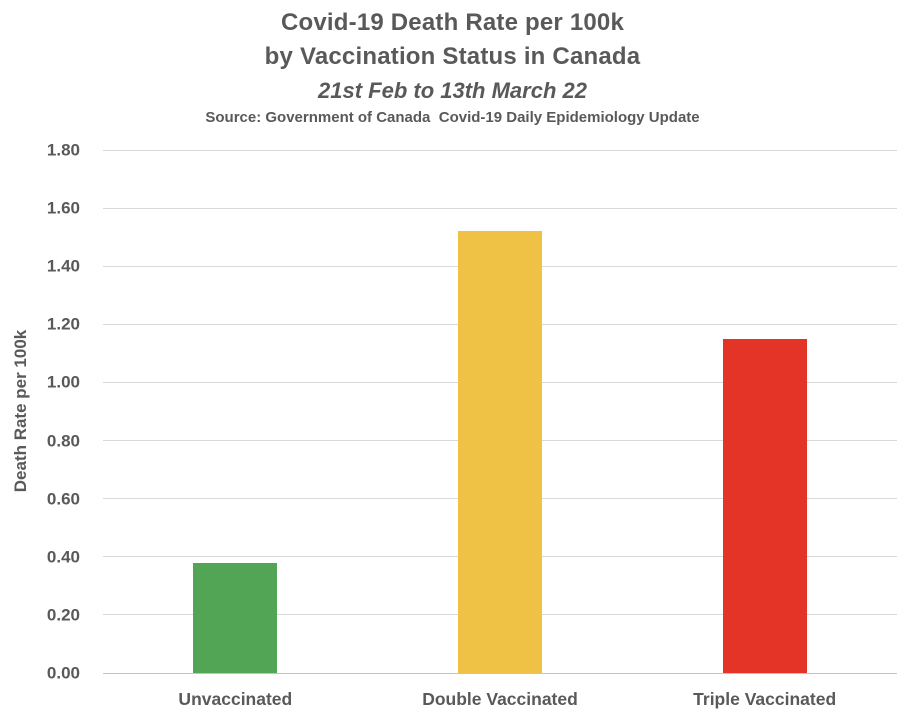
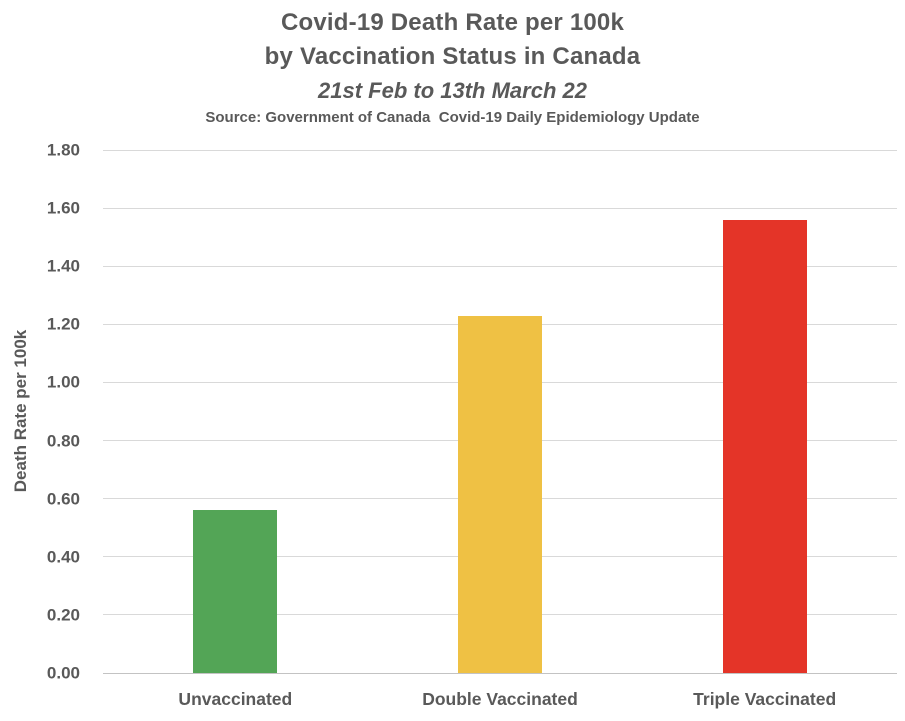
Unvaccinated: 0.38 -> 0.56
Double Vaccinated: 1.52 -> 1.23
Triple Vaccinated: 1.15 -> 1.56
